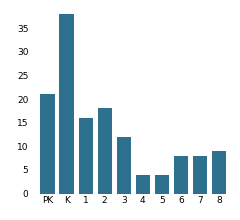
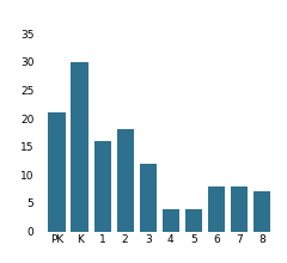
K: 38 -> 30
8: 9 -> 7
